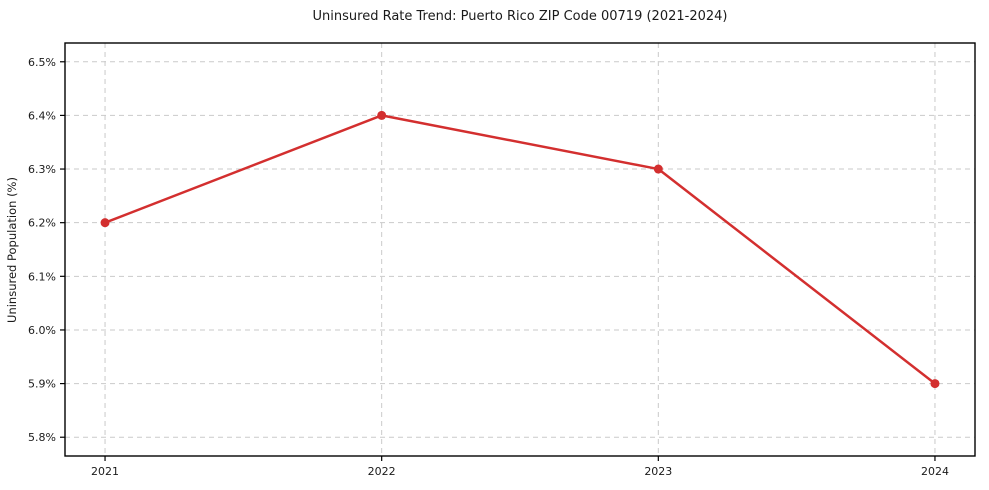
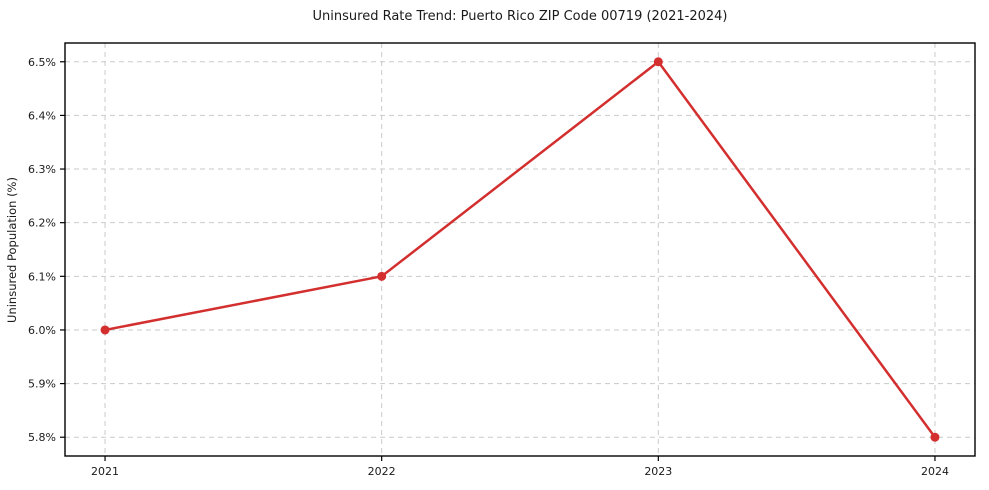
2021: 6.2% -> 6.0%
2022: 6.4% -> 6.1%
2023: 6.3% -> 6.5%
2024: 5.9% -> 5.8%
